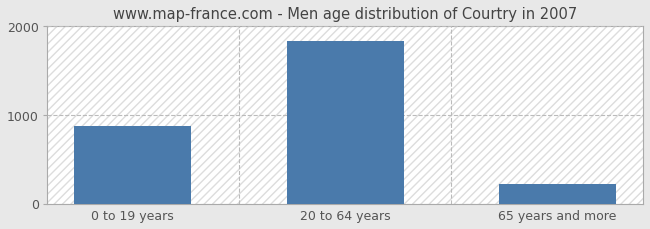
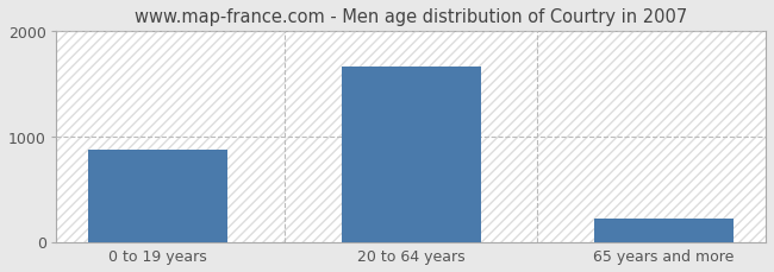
20 to 64 years: 1830 -> 1660
